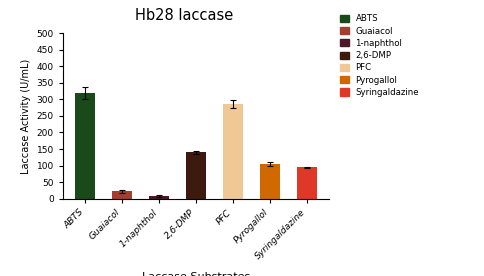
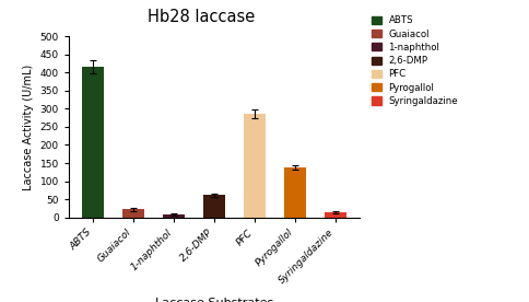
ABTS: 320 -> 415
2,6-DMP: 140 -> 62
Pyrogallol: 105 -> 138
Syringaldazine: 95 -> 14
